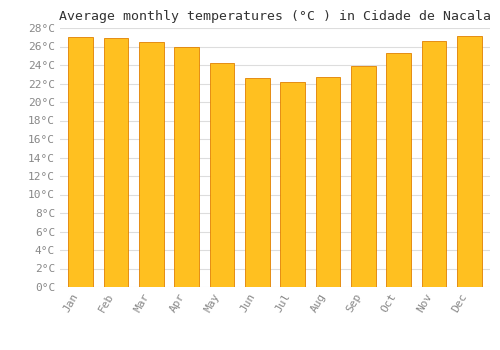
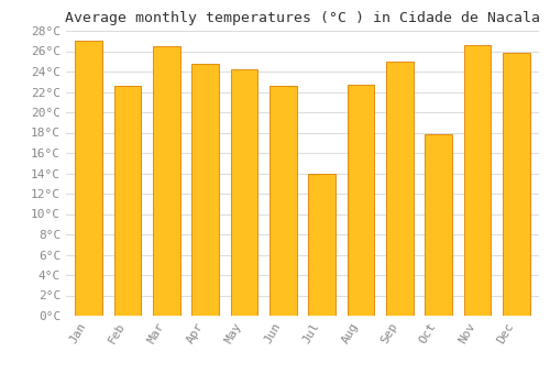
Feb: 26.9°C -> 22.6°C
Apr: 25.9°C -> 24.8°C
Jul: 22.2°C -> 14.0°C
Sep: 23.9°C -> 25.0°C
Oct: 25.3°C -> 17.8°C
Dec: 27.1°C -> 25.8°C
